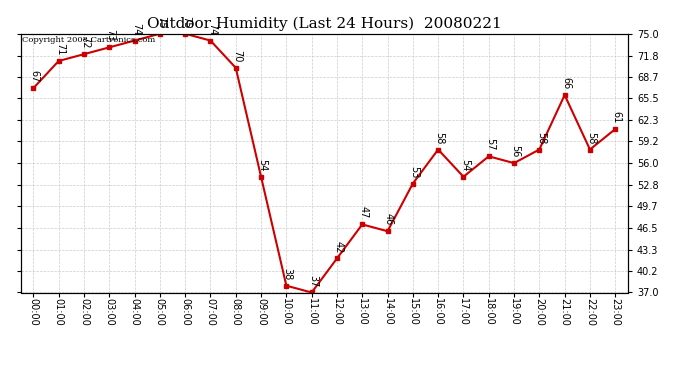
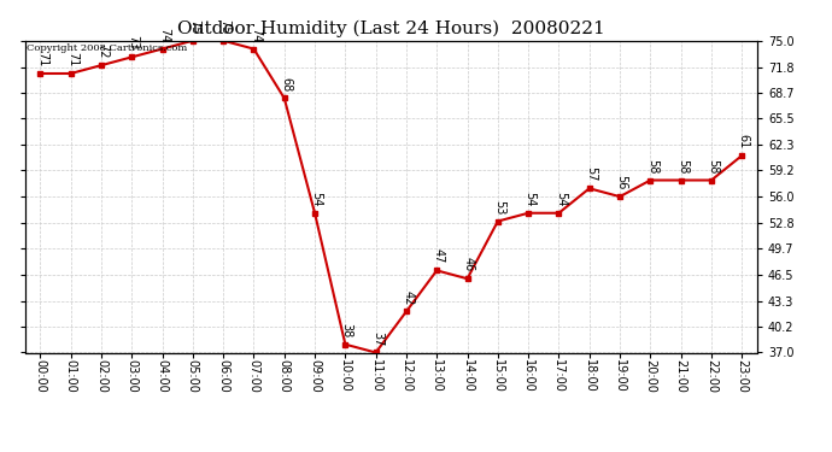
00:00: 67 -> 71
08:00: 70 -> 68
16:00: 58 -> 54
21:00: 66 -> 58
